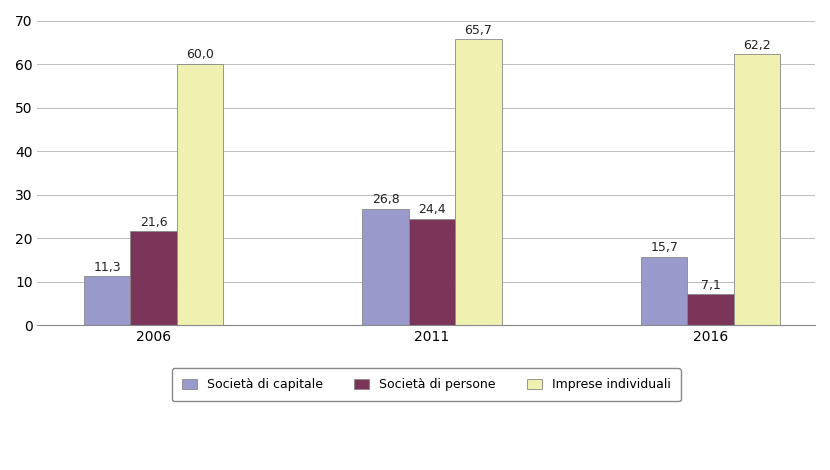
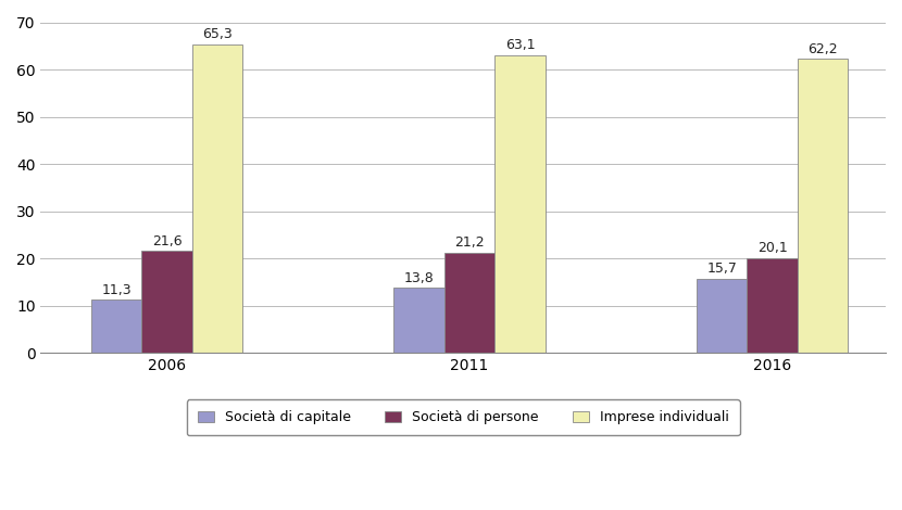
Imprese individuali/2006: 60,0 -> 65,3
Società di capitale/2011: 26,8 -> 13,8
Società di persone/2011: 24,4 -> 21,2
Imprese individuali/2011: 65,7 -> 63,1
Società di persone/2016: 7,1 -> 20,1
